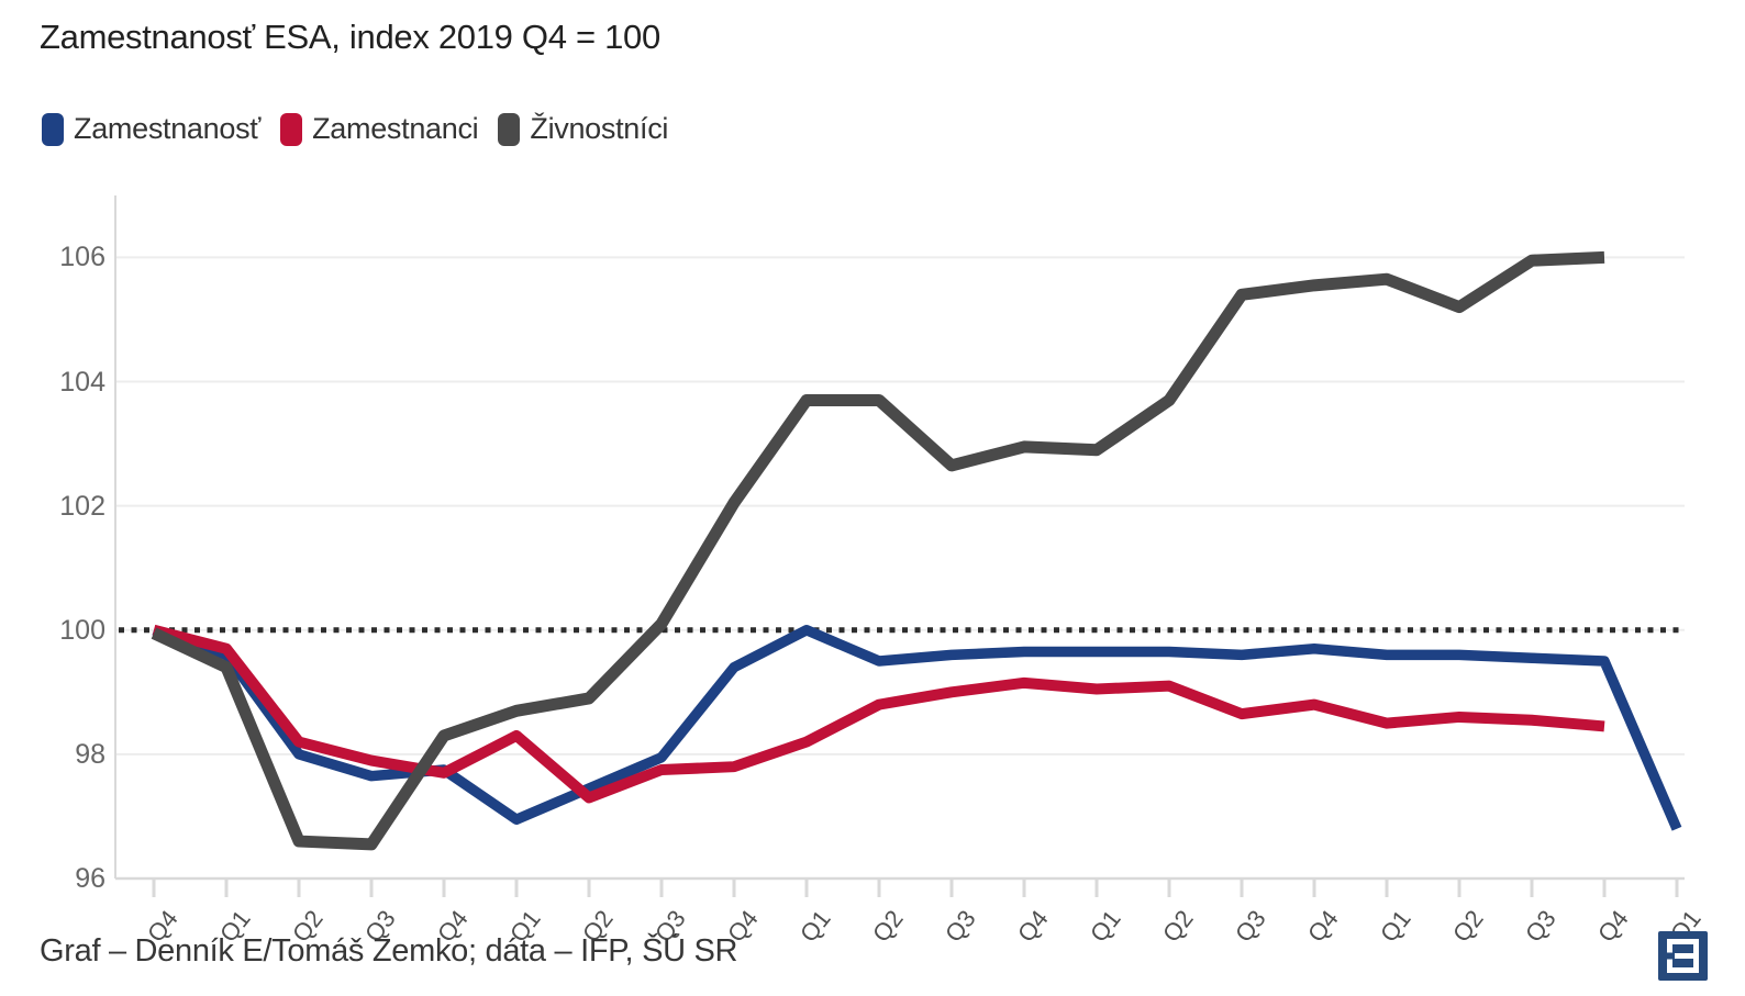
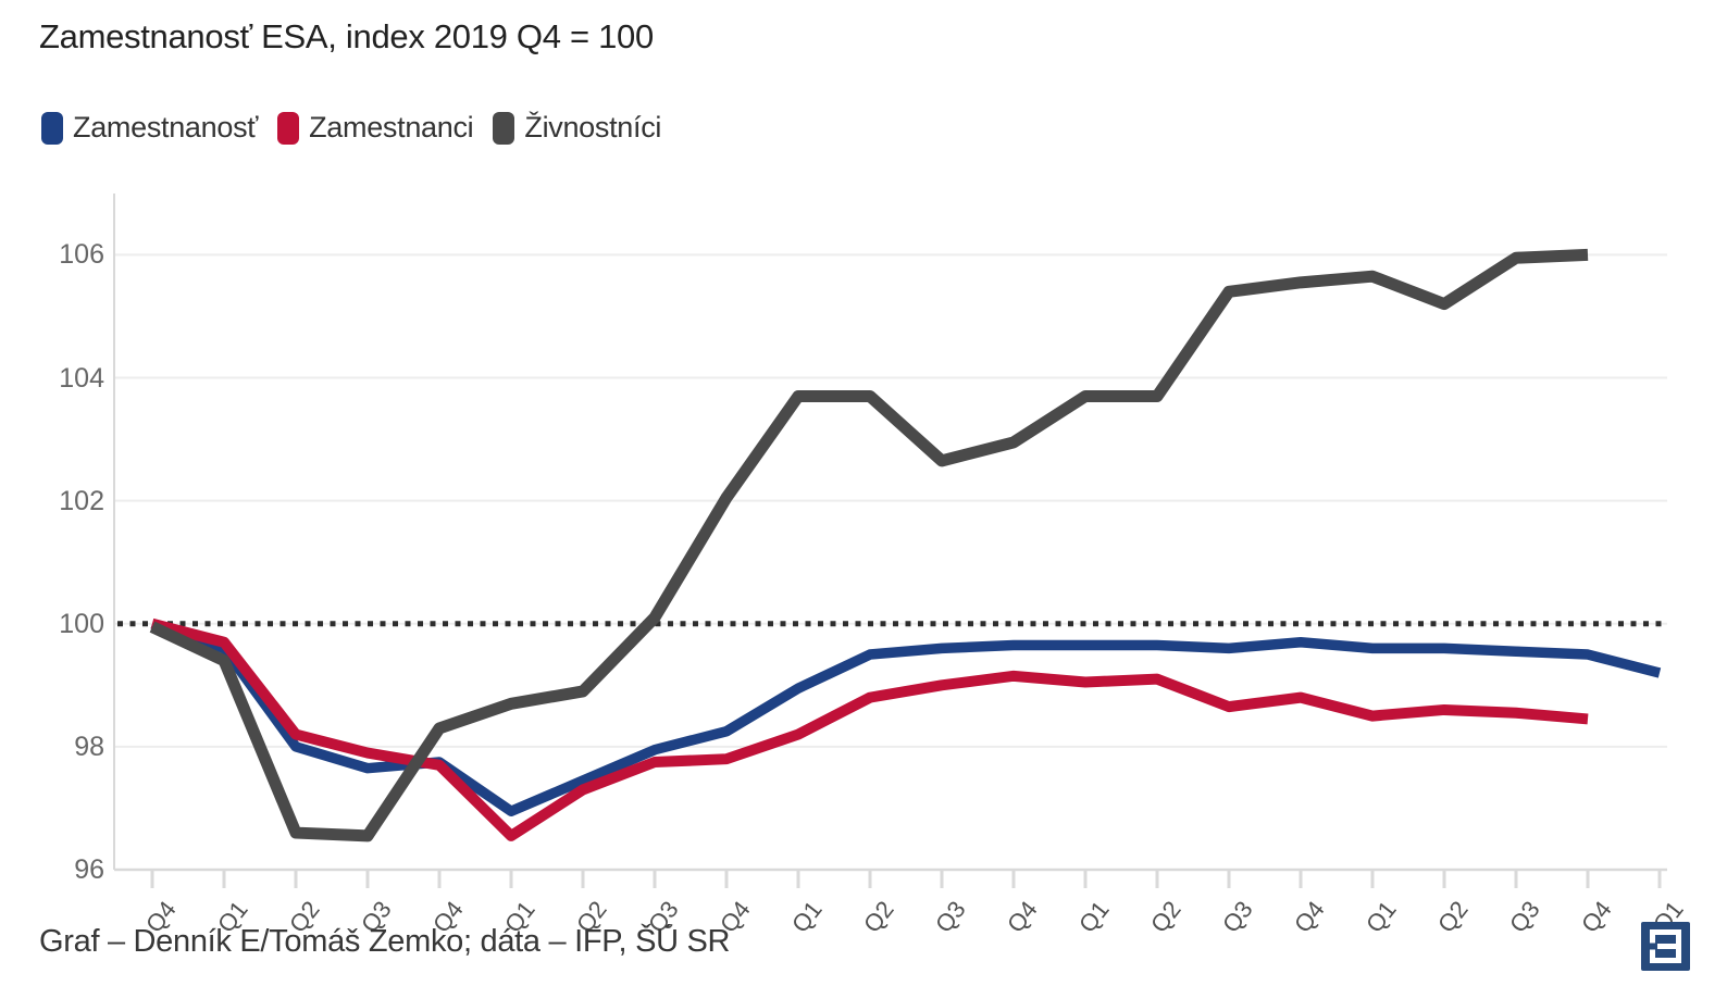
Zamestnanci/2021 Q1: 98.3 -> 96.5
Zamestnanosť/2021 Q4: 99.4 -> 98.2
Zamestnanosť/2022 Q1: 100.0 -> 99.0
Živnostníci/2023 Q1: 102.9 -> 103.7
Zamestnanosť/2025 Q1: 96.8 -> 99.2
